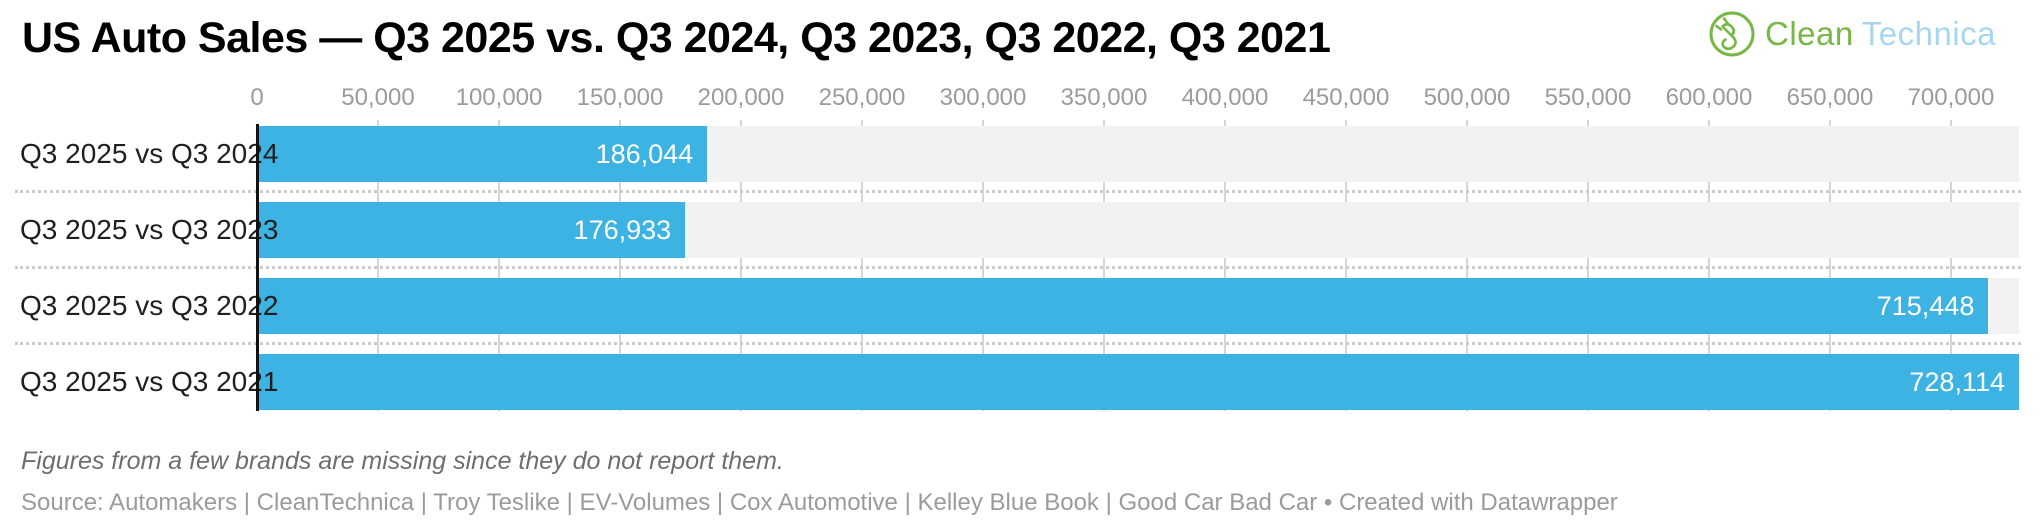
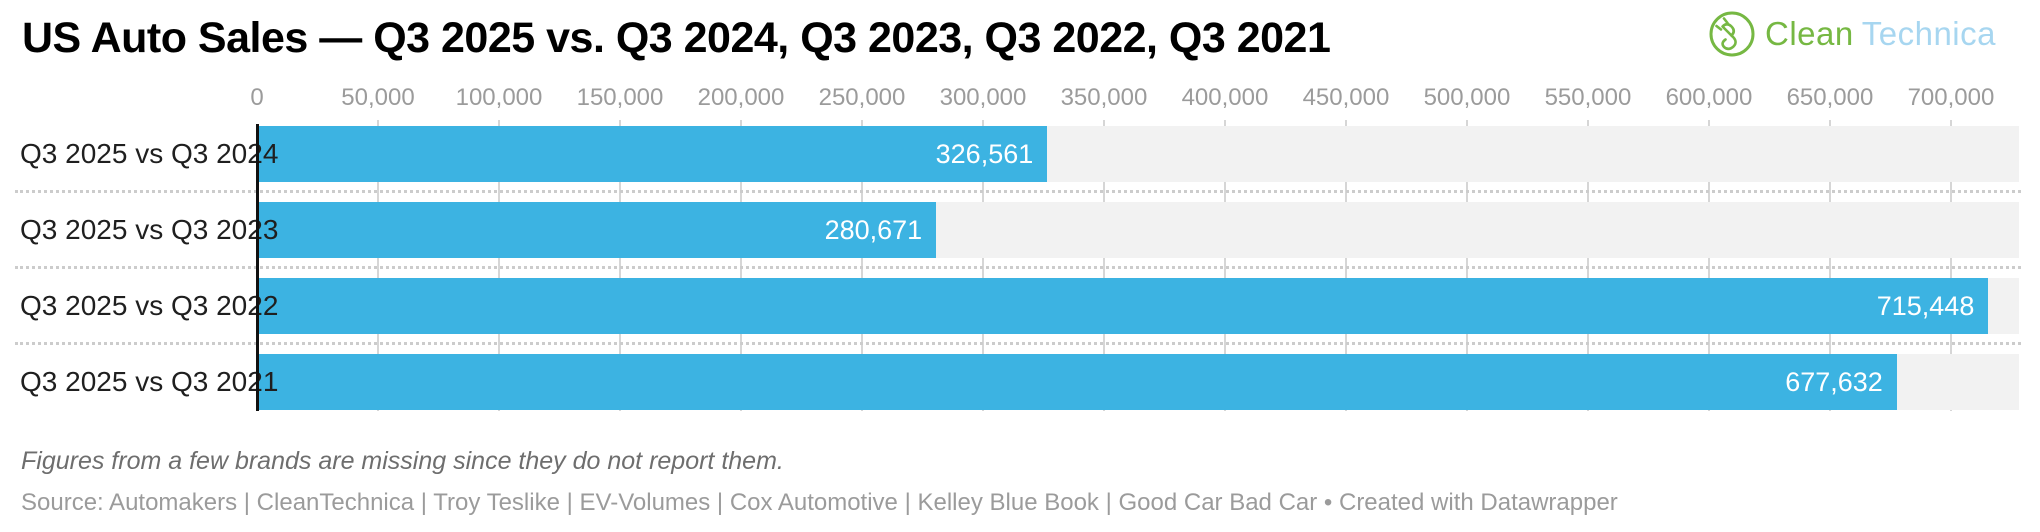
Q3 2025 vs Q3 2024: 186,044 -> 326,561
Q3 2025 vs Q3 2023: 176,933 -> 280,671
Q3 2025 vs Q3 2021: 728,114 -> 677,632
